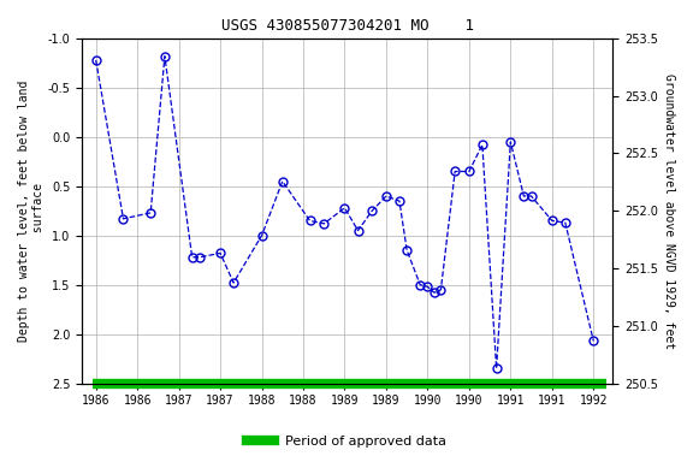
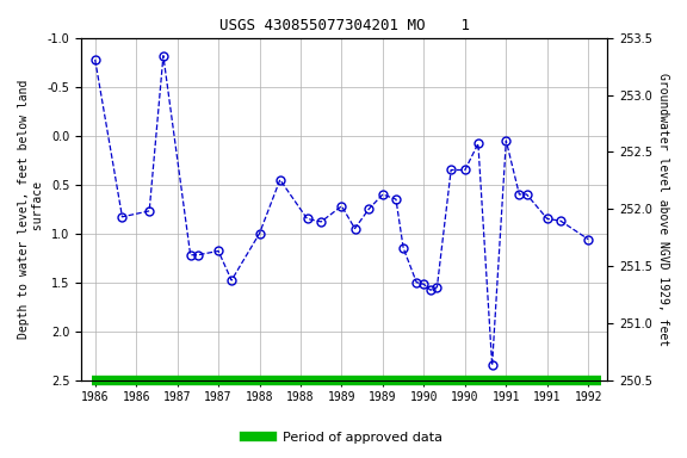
1992: 2.07 -> 1.06
